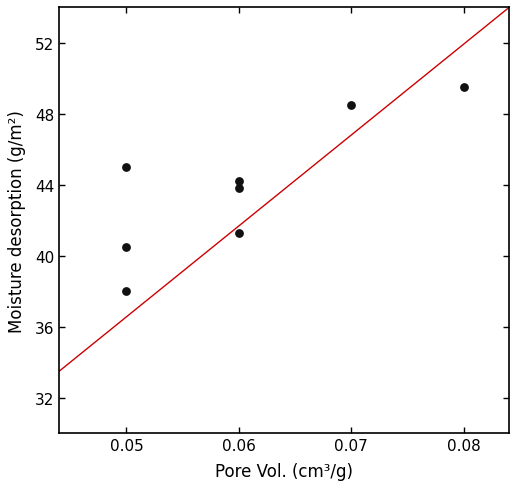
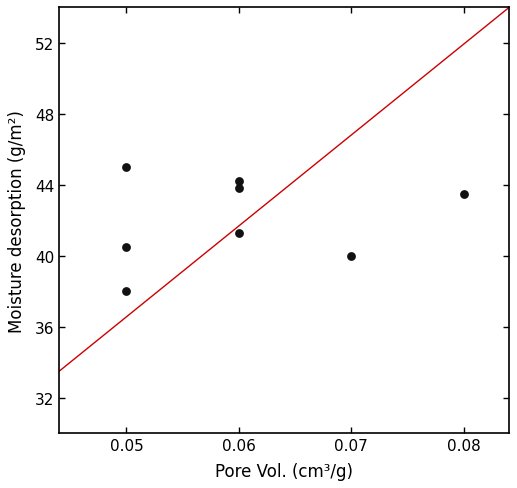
0.07: 48.5 -> 40.0
0.08: 49.5 -> 43.5
